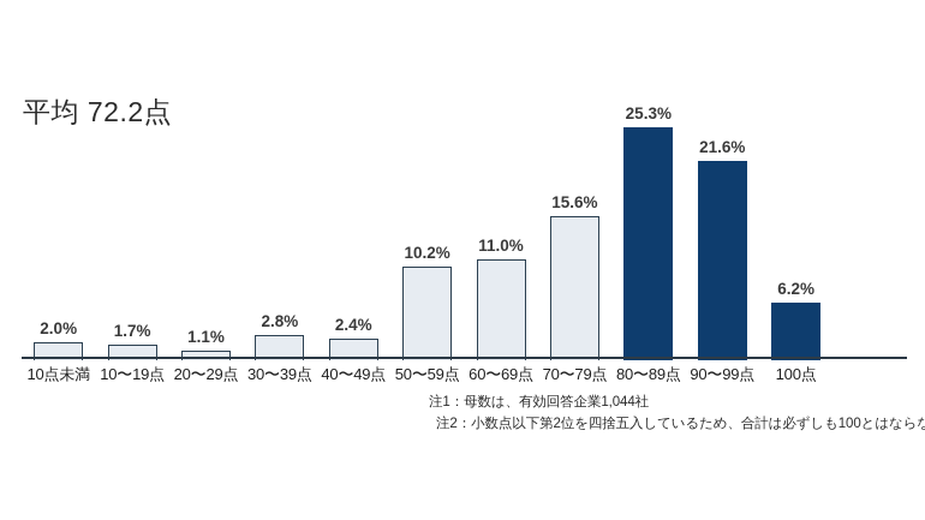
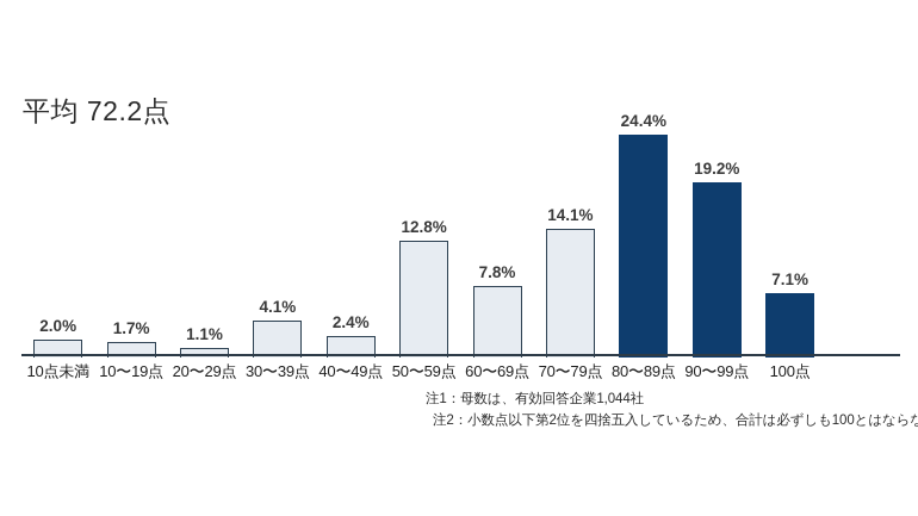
30〜39点: 2.8% -> 4.1%
50〜59点: 10.2% -> 12.8%
60〜69点: 11.0% -> 7.8%
70〜79点: 15.6% -> 14.1%
80〜89点: 25.3% -> 24.4%
90〜99点: 21.6% -> 19.2%
100点: 6.2% -> 7.1%
